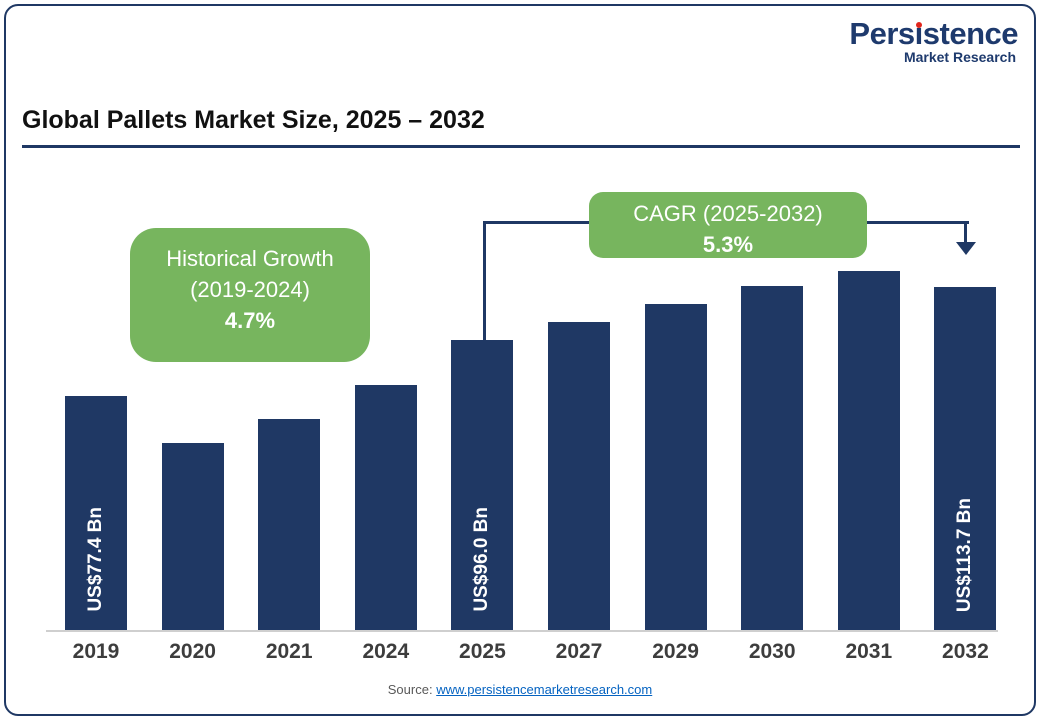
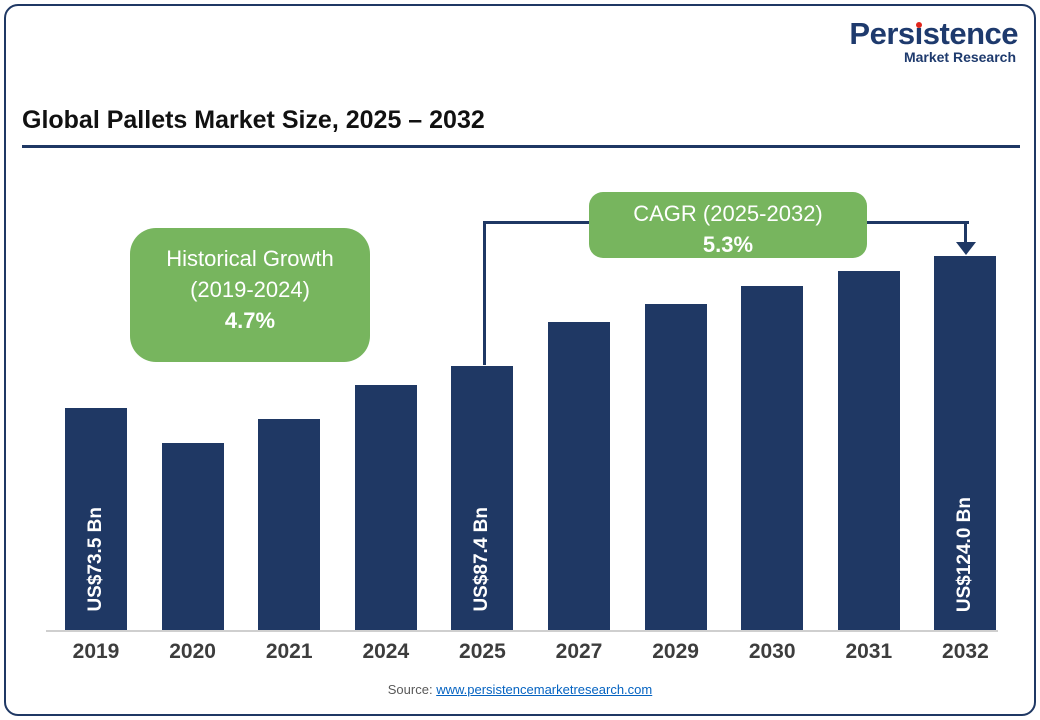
2019: 77.4 -> 73.5
2025: 96.0 -> 87.4
2032: 113.7 -> 124.0
